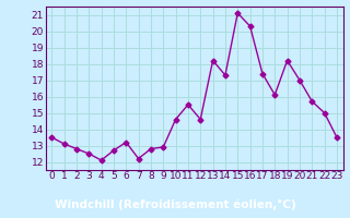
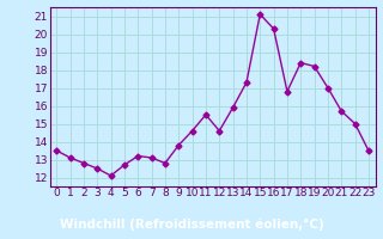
7: 12.2 -> 13.1
9: 12.9 -> 13.8
13: 18.2 -> 15.9
17: 17.4 -> 16.8
18: 16.1 -> 18.4
